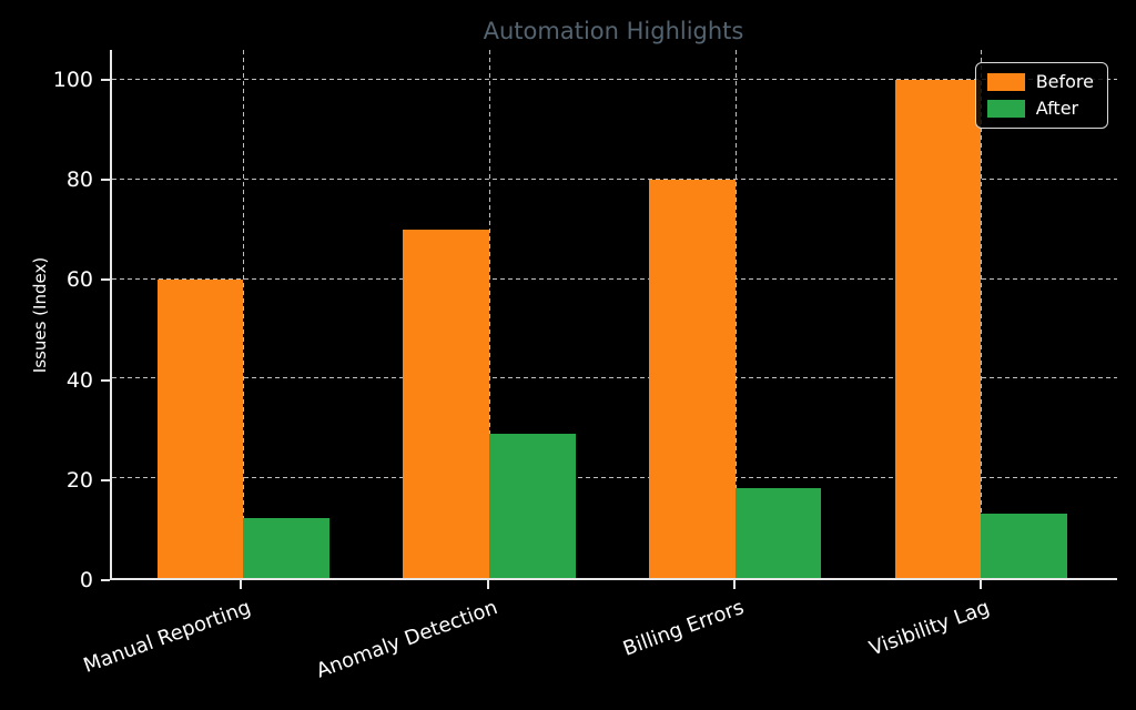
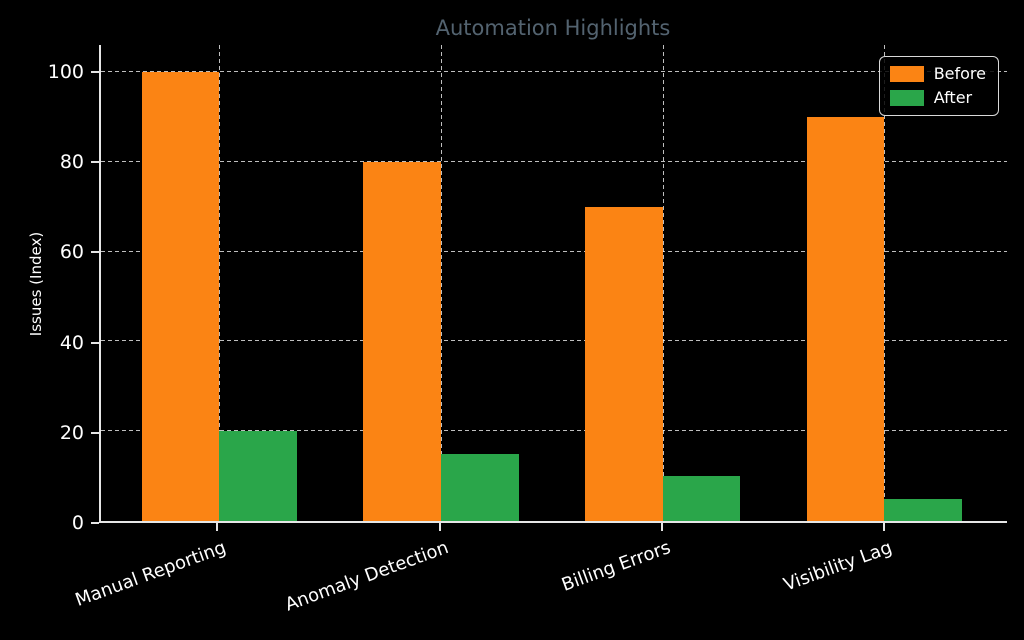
Before/Manual Reporting: 60 -> 100
After/Manual Reporting: 12 -> 20
Before/Anomaly Detection: 70 -> 80
After/Anomaly Detection: 29 -> 15
Before/Billing Errors: 80 -> 70
After/Billing Errors: 18 -> 10
Before/Visibility Lag: 100 -> 90
After/Visibility Lag: 13 -> 5
